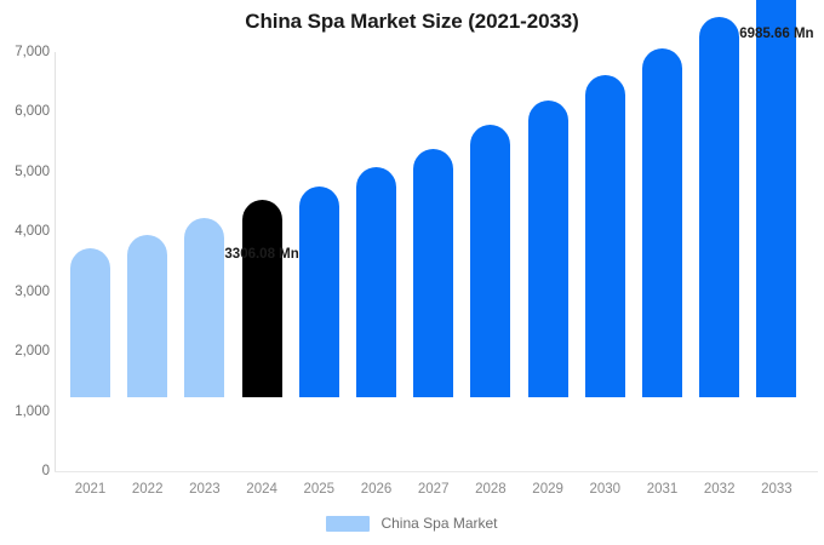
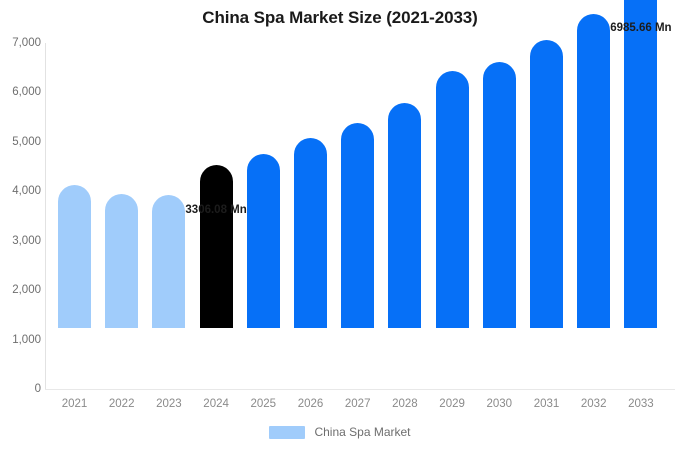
2021: 2500 -> 2900
2023: 3000 -> 2700
2029: 5000 -> 5200
